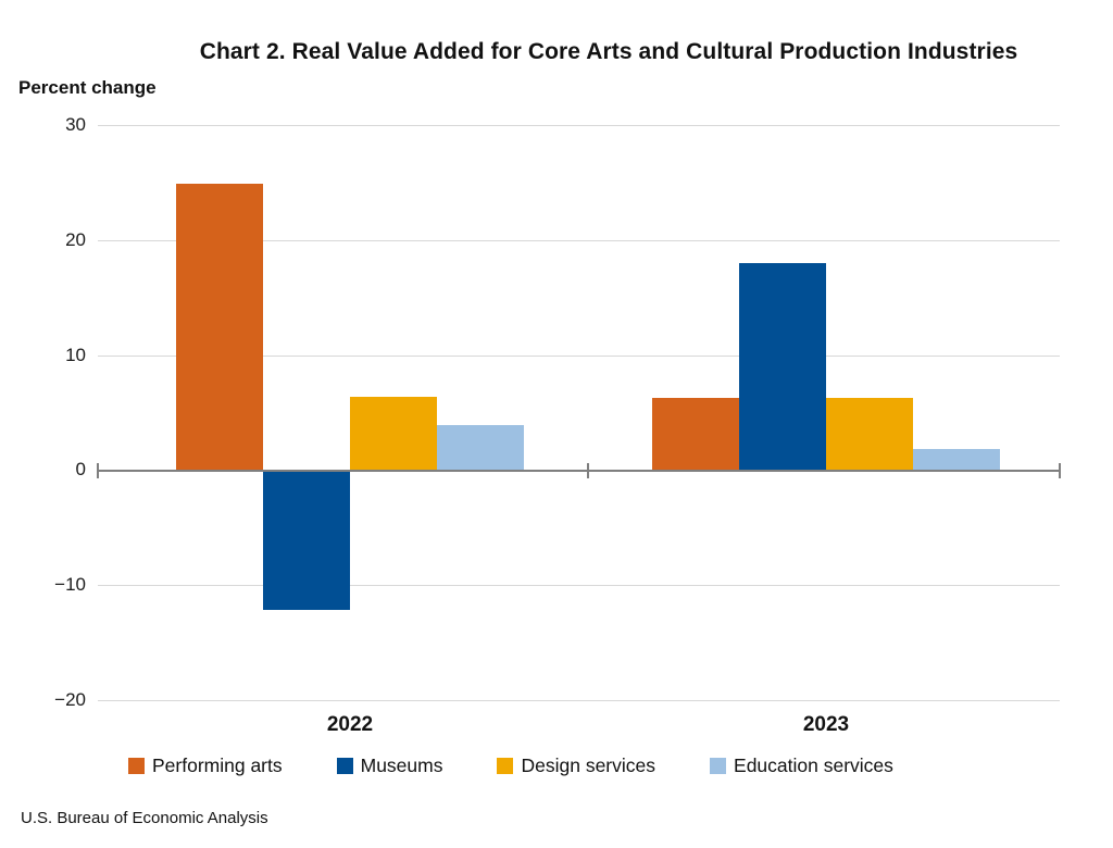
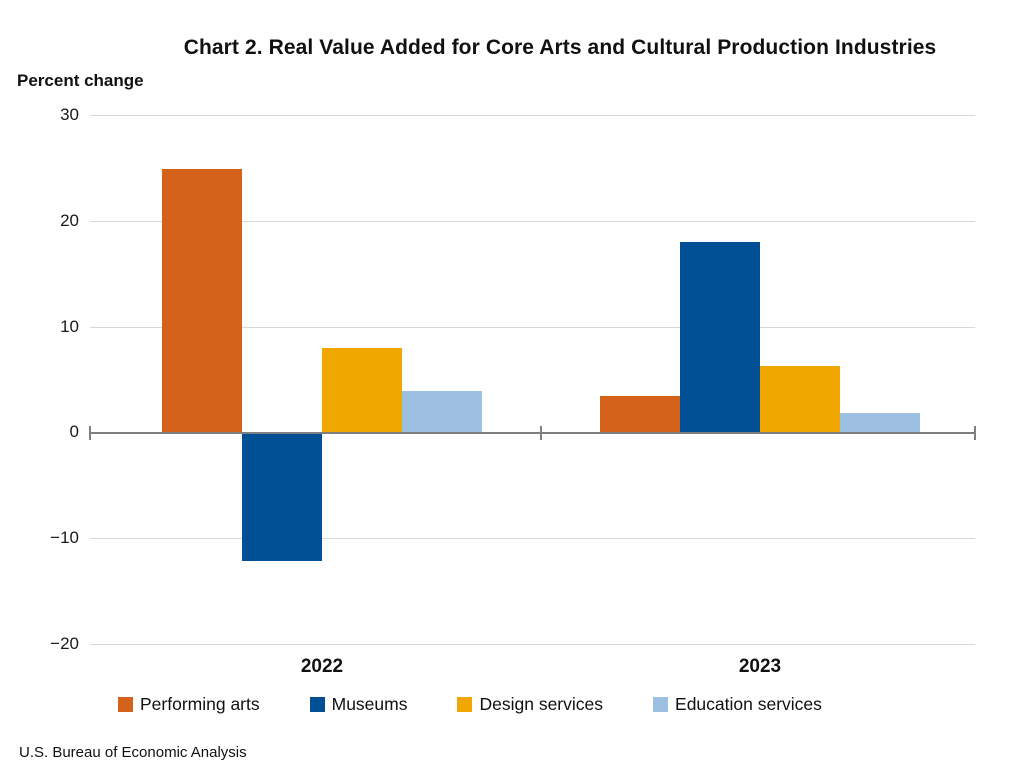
Design services/2022: 6.4 -> 8.0
Performing arts/2023: 6.3 -> 3.4
